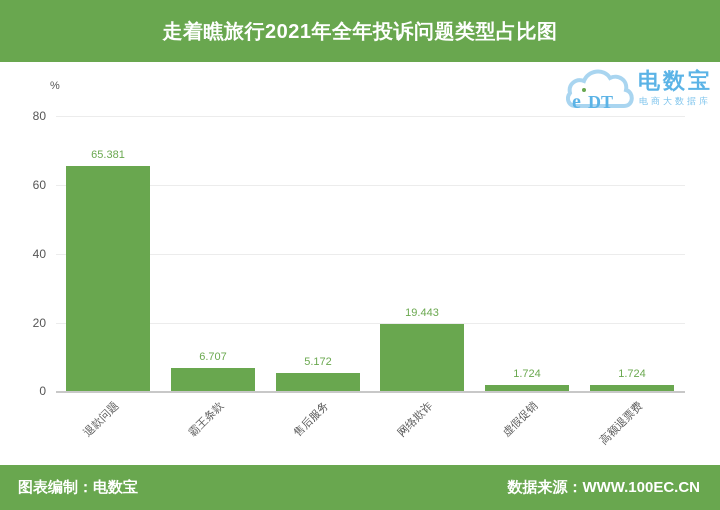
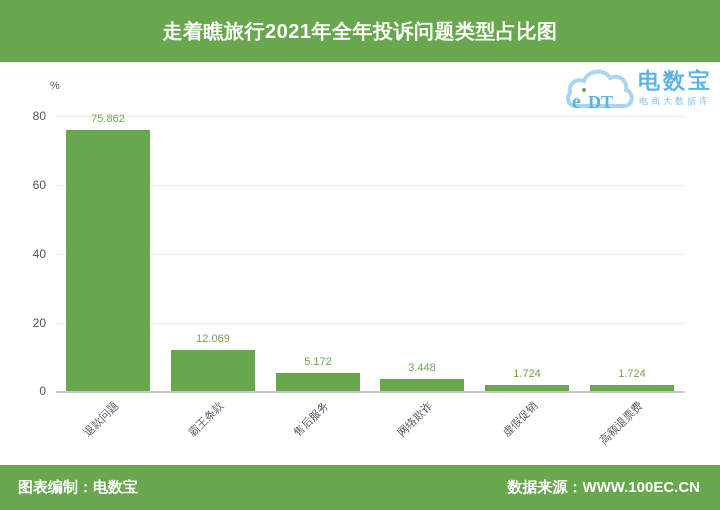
退款问题: 65.381 -> 75.862
霸王条款: 6.707 -> 12.069
网络欺诈: 19.443 -> 3.448
